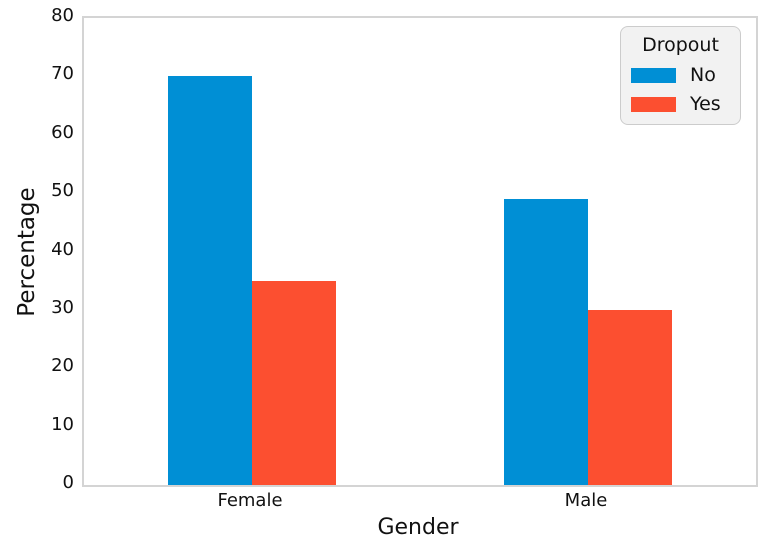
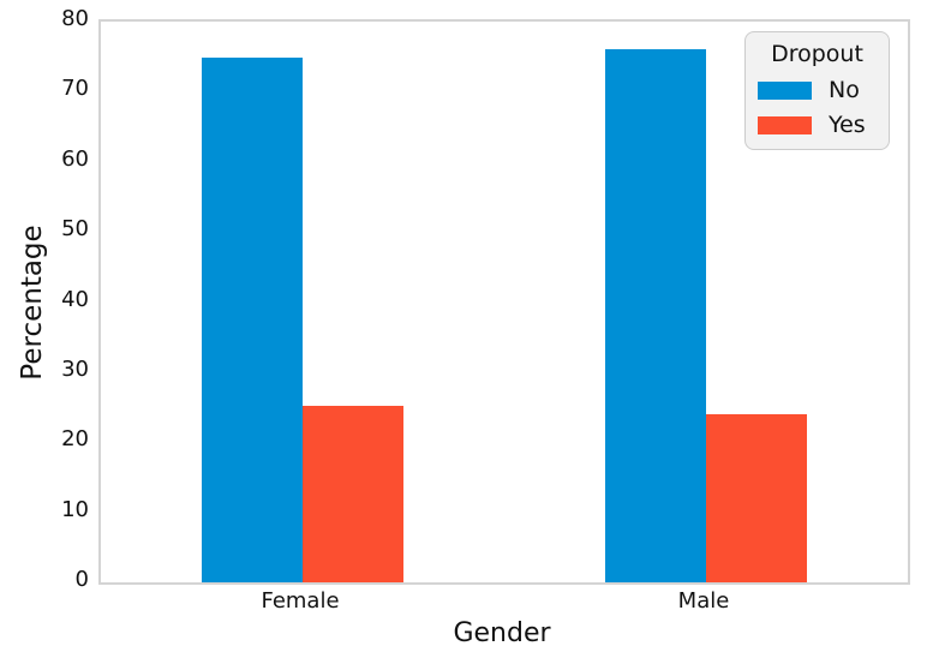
No/Female: 70 -> 75
Yes/Female: 35 -> 25
No/Male: 49 -> 76
Yes/Male: 30 -> 24
